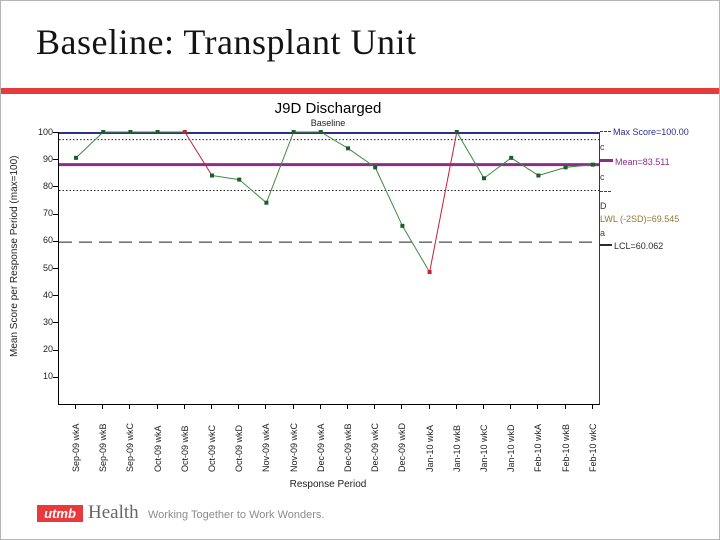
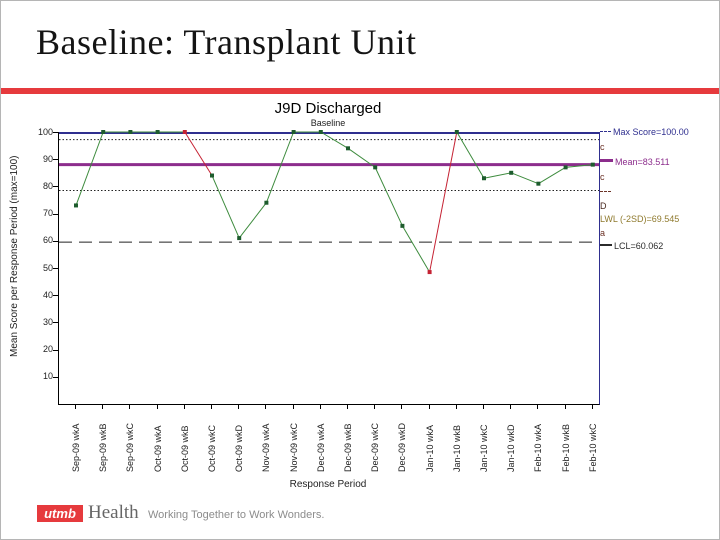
Sep-09 wkA: 90 -> 73
Oct-09 wkD: 82 -> 61
Jan-10 wkD: 90 -> 85
Feb-10 wkA: 84 -> 81
